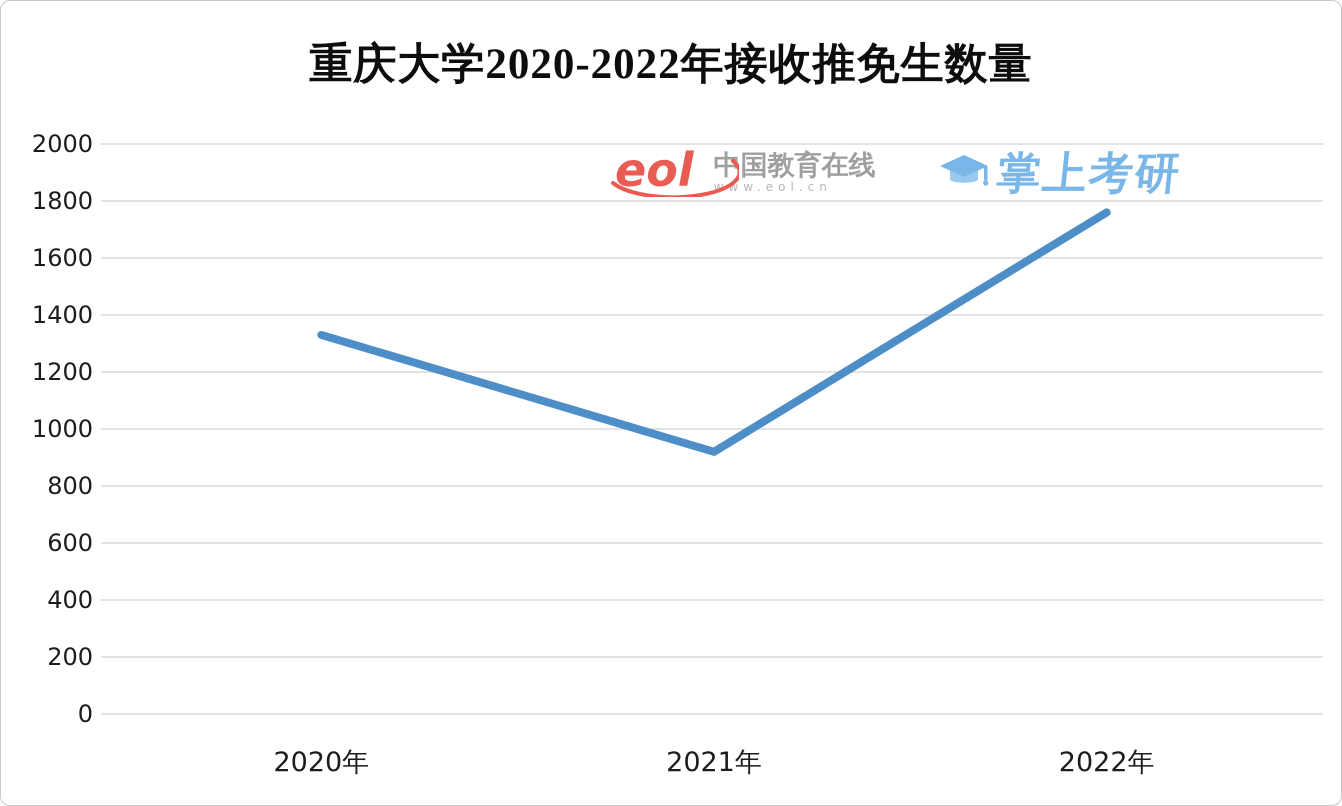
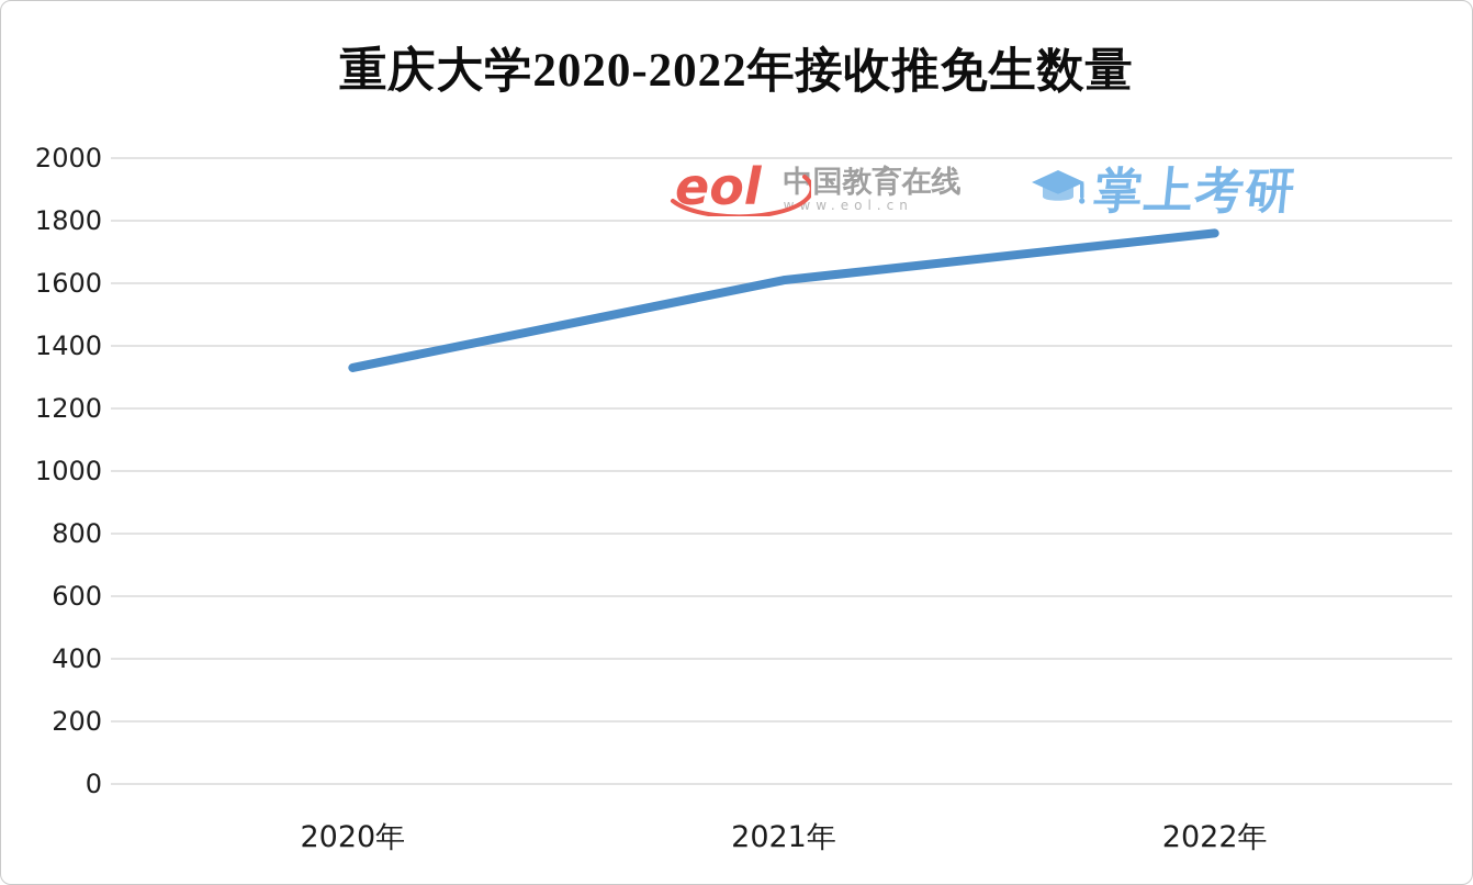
2021年: 920 -> 1610
